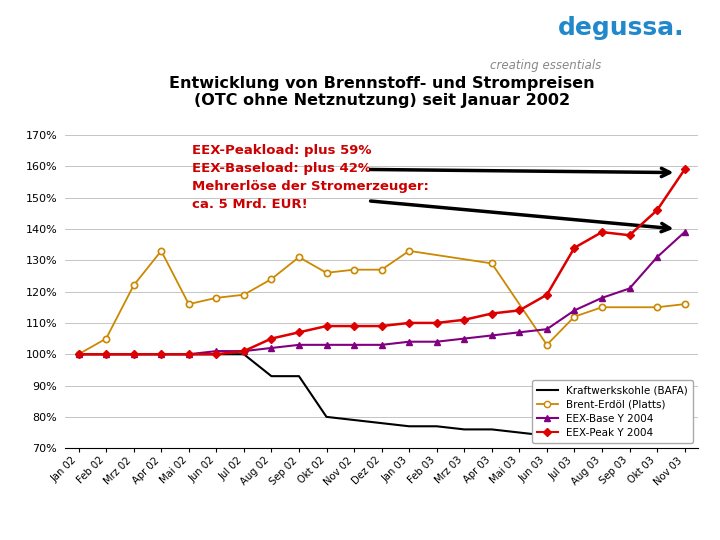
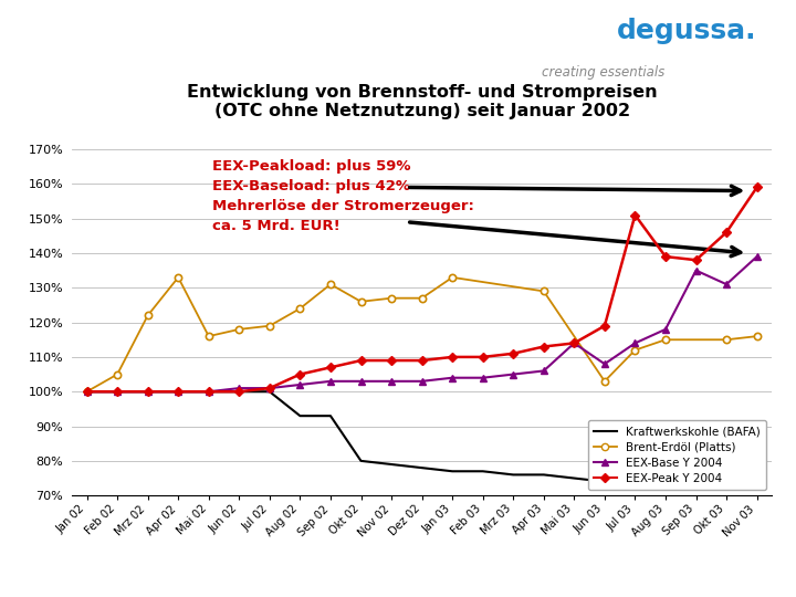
EEX-Base Y 2004/Mai 03: 107% -> 114%
EEX-Peak Y 2004/Jul 03: 134% -> 151%
EEX-Base Y 2004/Sep 03: 121% -> 135%
